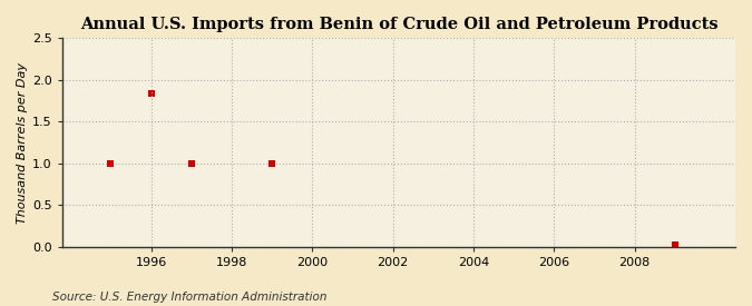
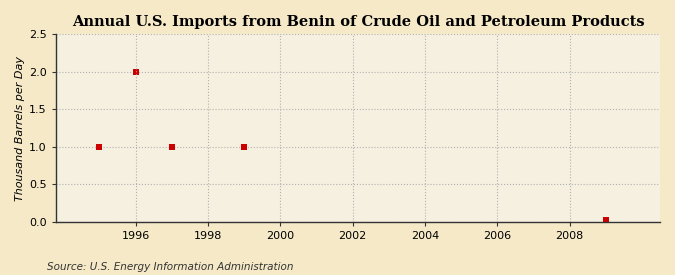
1996: 1.84 -> 2.00
